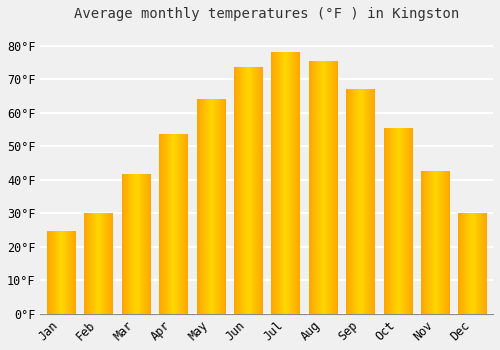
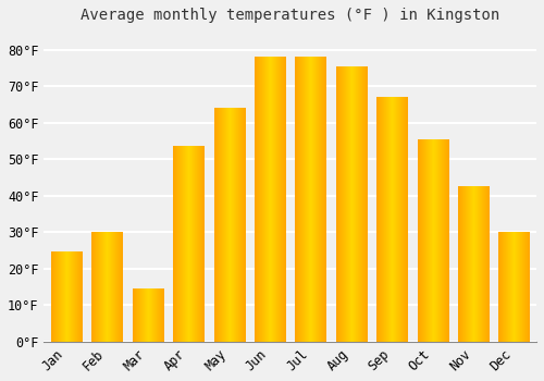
Mar: 41.5°F -> 14.5°F
Jun: 73.5°F -> 78.0°F
